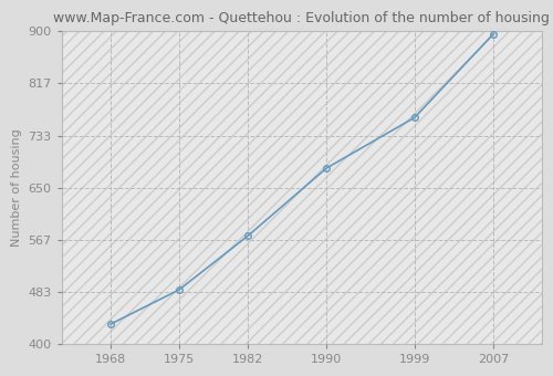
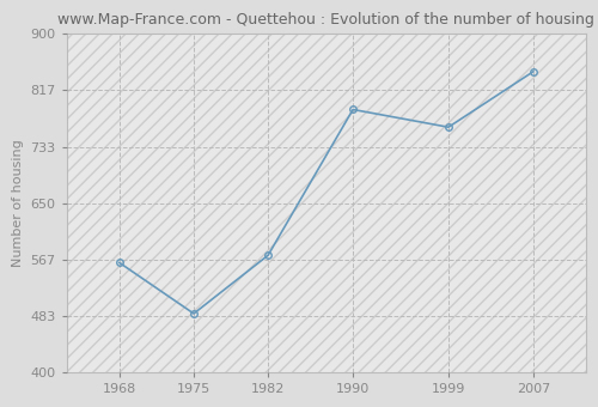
1968: 432 -> 562
1990: 681 -> 788
2007: 895 -> 844
